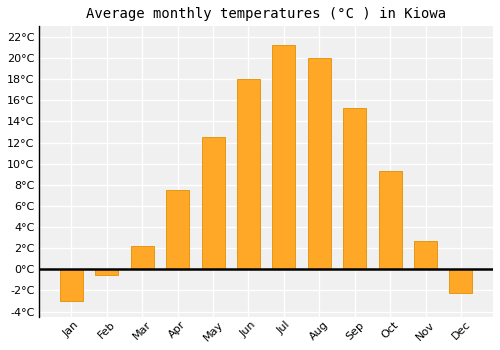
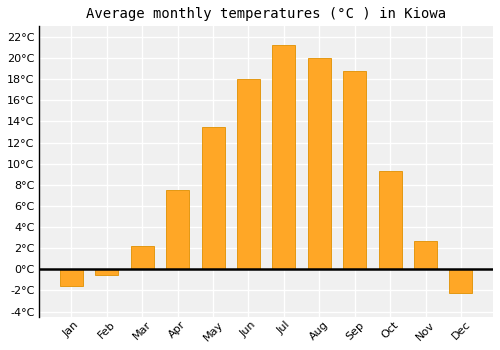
Jan: -3.0°C -> -1.6°C
May: 12.5°C -> 13.5°C
Sep: 15.3°C -> 18.8°C
